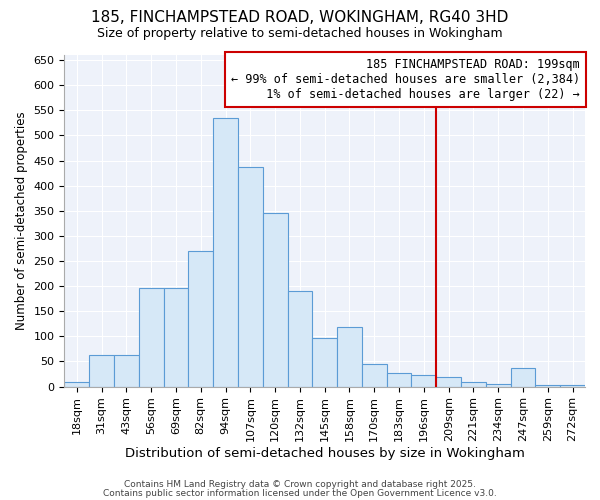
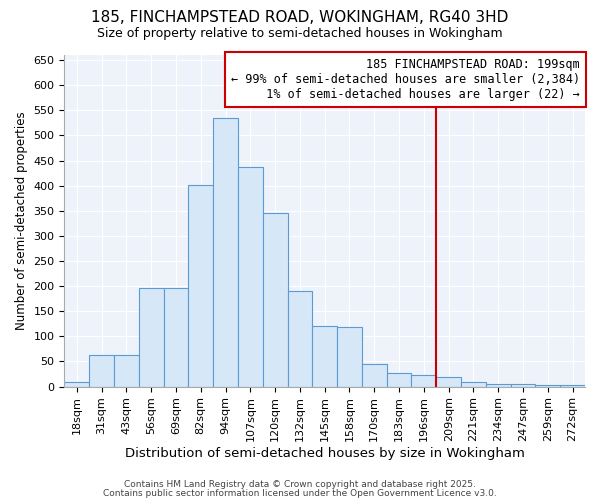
82sqm: 270 -> 402
145sqm: 96 -> 120
247sqm: 38 -> 5
